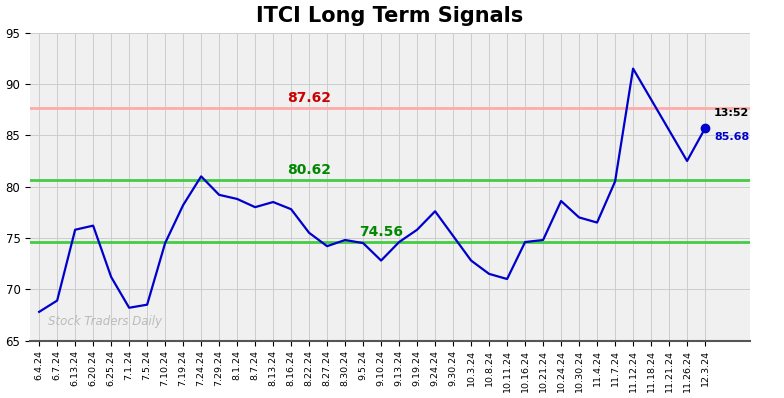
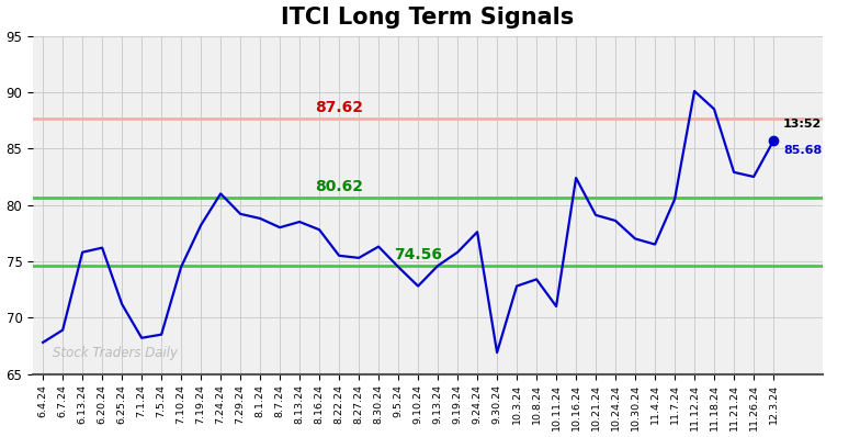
8.27.24: 74.2 -> 75.3
8.30.24: 74.8 -> 76.3
9.30.24: 75.2 -> 66.9
10.8.24: 71.5 -> 73.4
10.16.24: 74.6 -> 82.4
10.21.24: 74.8 -> 79.1
11.12.24: 91.5 -> 90.1
11.21.24: 85.5 -> 82.9
